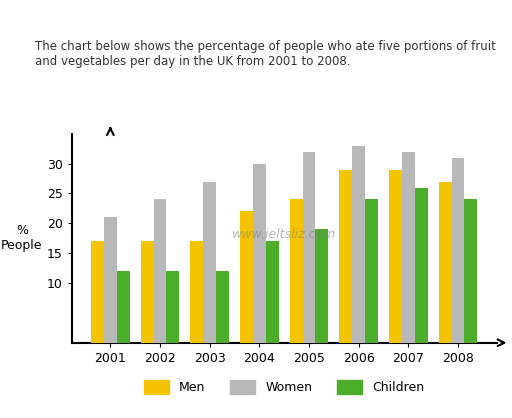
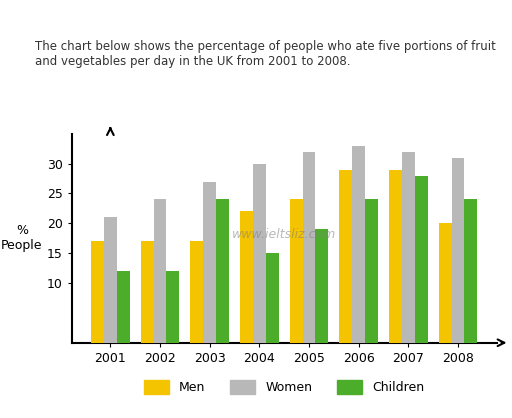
Children/2003: 12 -> 24
Children/2004: 17 -> 15
Children/2007: 26 -> 28
Men/2008: 27 -> 20
